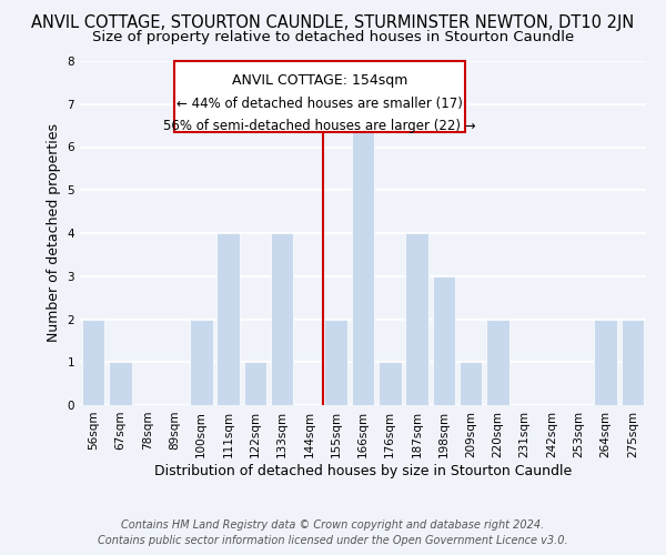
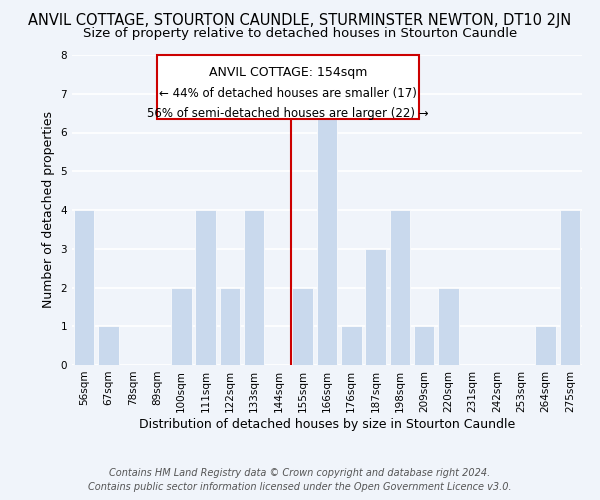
56sqm: 2 -> 4
122sqm: 1 -> 2
187sqm: 4 -> 3
198sqm: 3 -> 4
264sqm: 2 -> 1
275sqm: 2 -> 4
